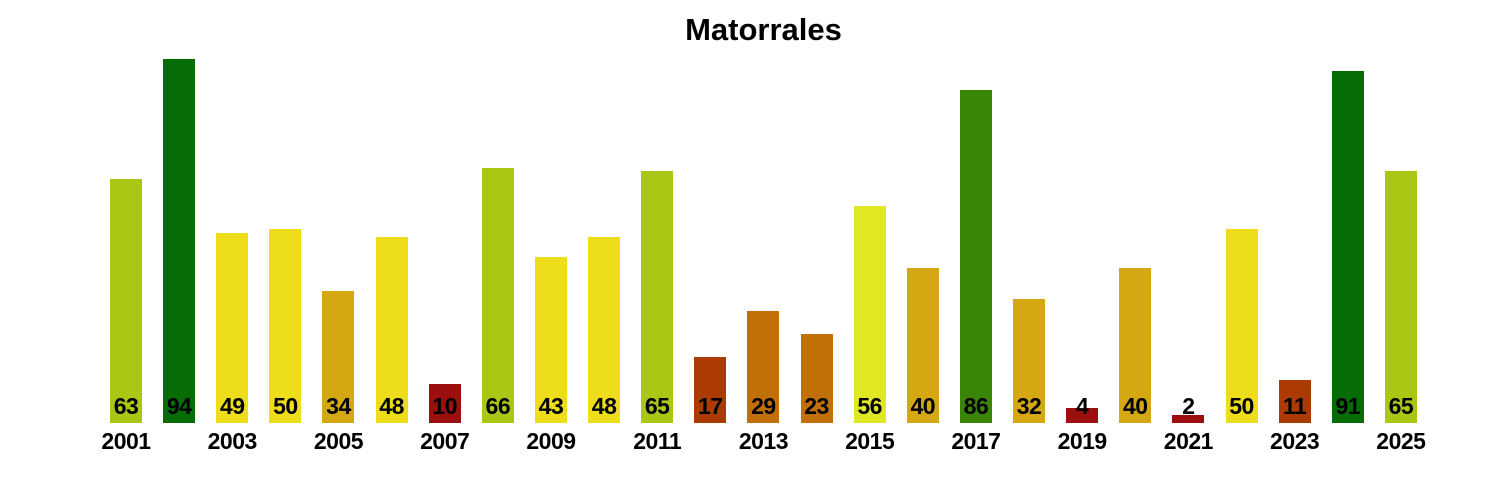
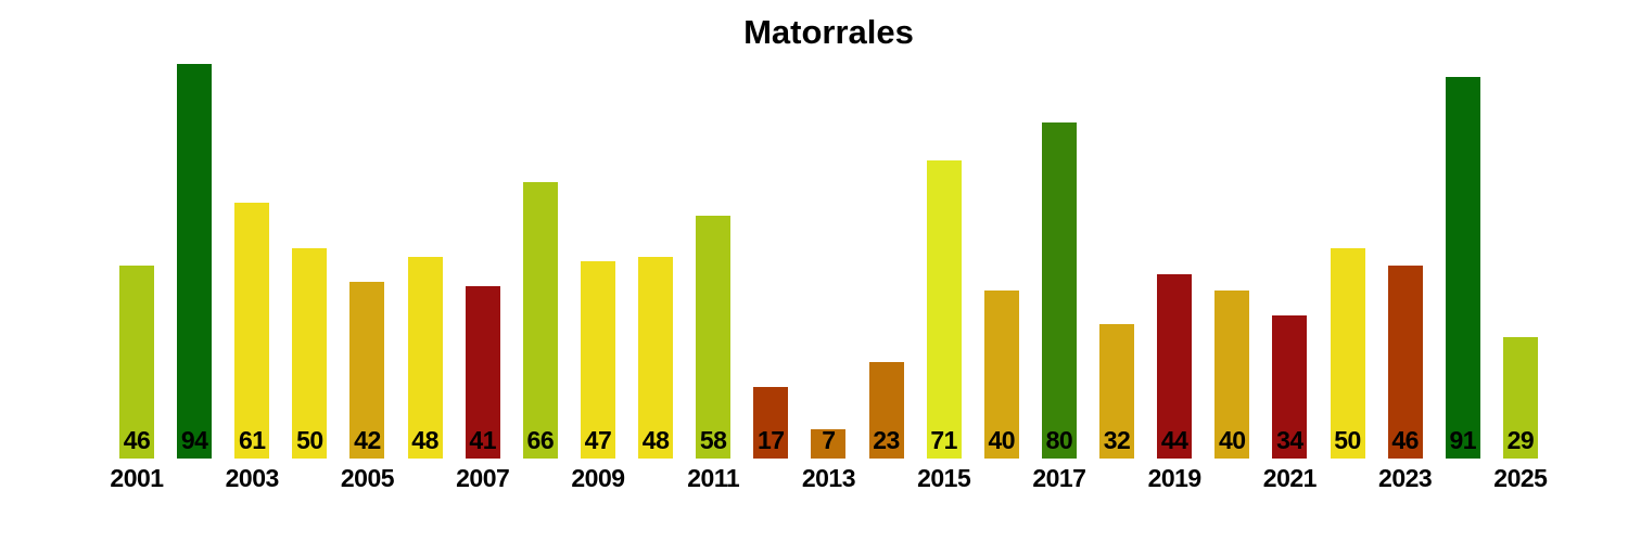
2001: 63 -> 46
2003: 49 -> 61
2005: 34 -> 42
2007: 10 -> 41
2009: 43 -> 47
2011: 65 -> 58
2013: 29 -> 7
2015: 56 -> 71
2017: 86 -> 80
2019: 4 -> 44
2021: 2 -> 34
2023: 11 -> 46
2025: 65 -> 29
